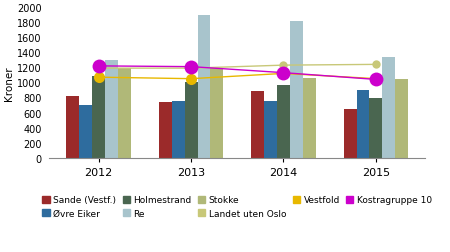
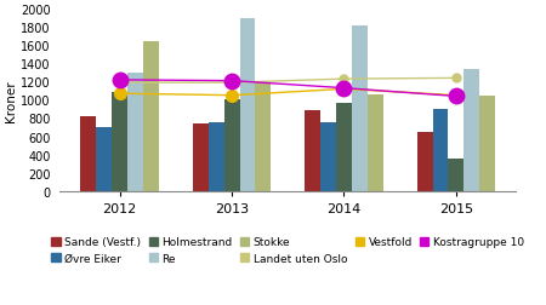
Stokke/2012: 1190 -> 1640
Holmestrand/2015: 790 -> 360
